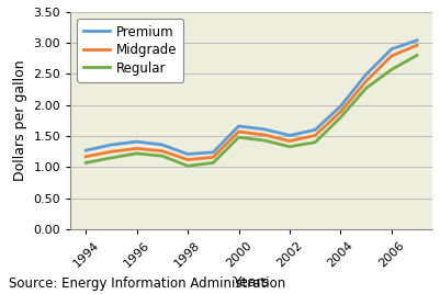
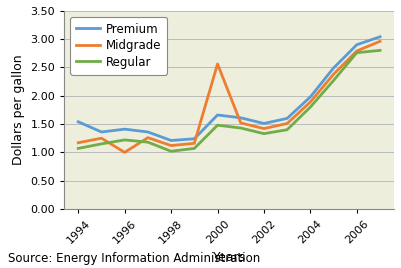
Premium/1994: 1.27 -> 1.54
Midgrade/1996: 1.30 -> 1.00
Midgrade/2000: 1.57 -> 2.56
Regular/2006: 2.57 -> 2.76
